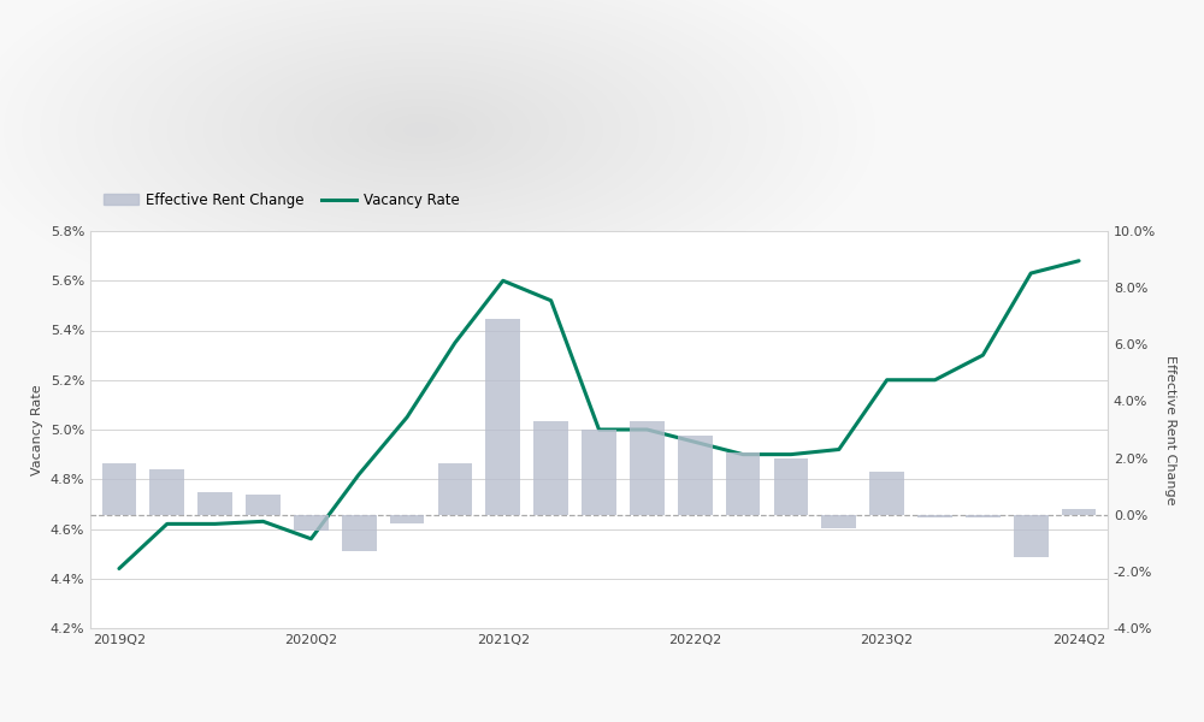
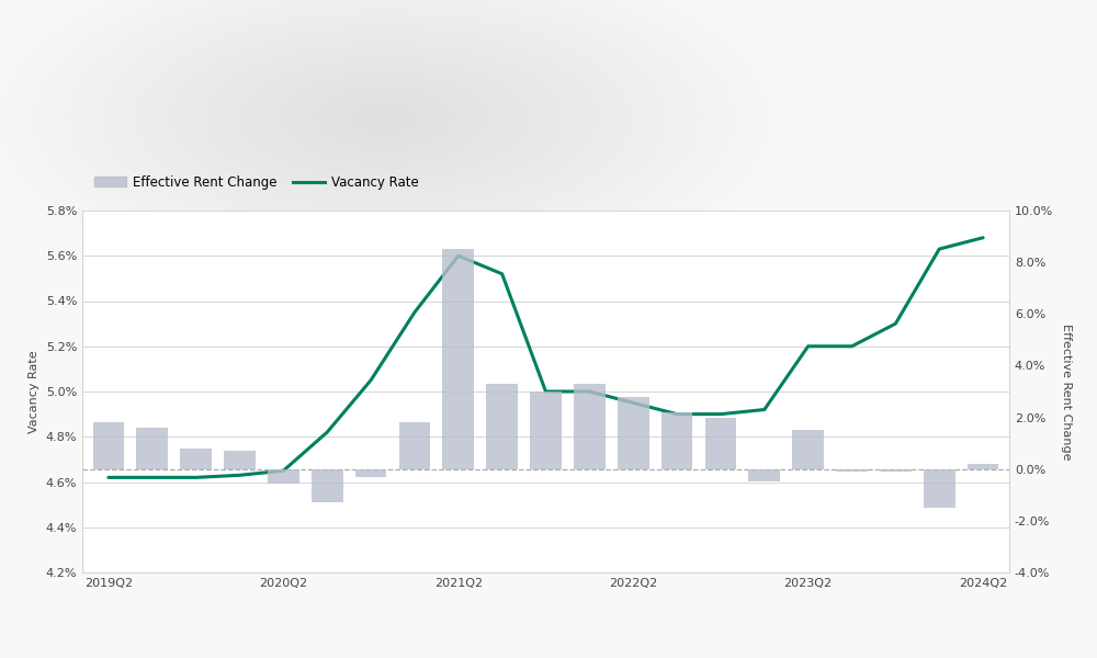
Vacancy Rate/2019Q2: 4.44% -> 4.62%
Vacancy Rate/2020Q2: 4.56% -> 4.65%
Effective Rent Change/2021Q2: 6.90% -> 8.50%
